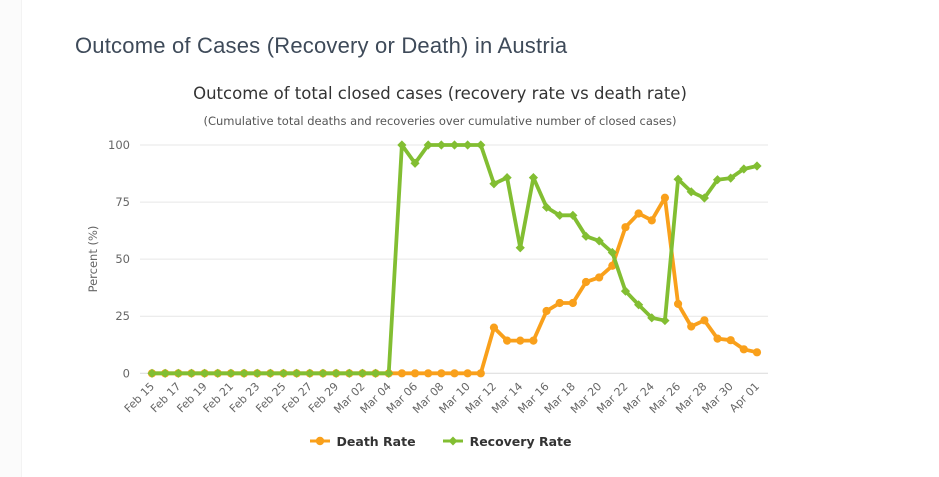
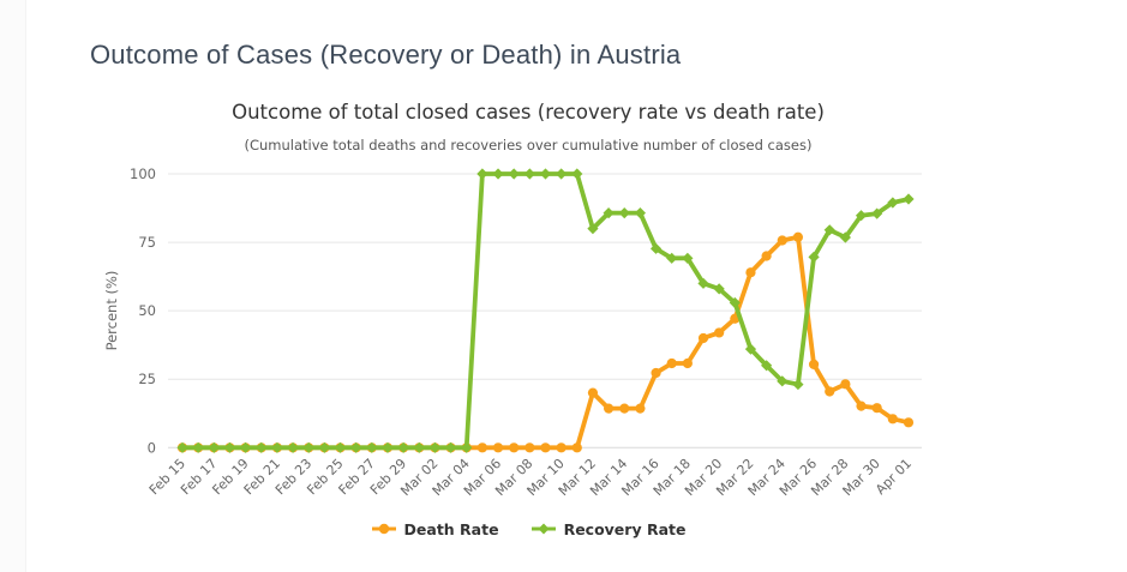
Recovery Rate/Mar 06: 92 -> 100
Recovery Rate/Mar 12: 83 -> 80
Recovery Rate/Mar 14: 55 -> 86
Death Rate/Mar 24: 67 -> 76
Recovery Rate/Mar 26: 85 -> 70
